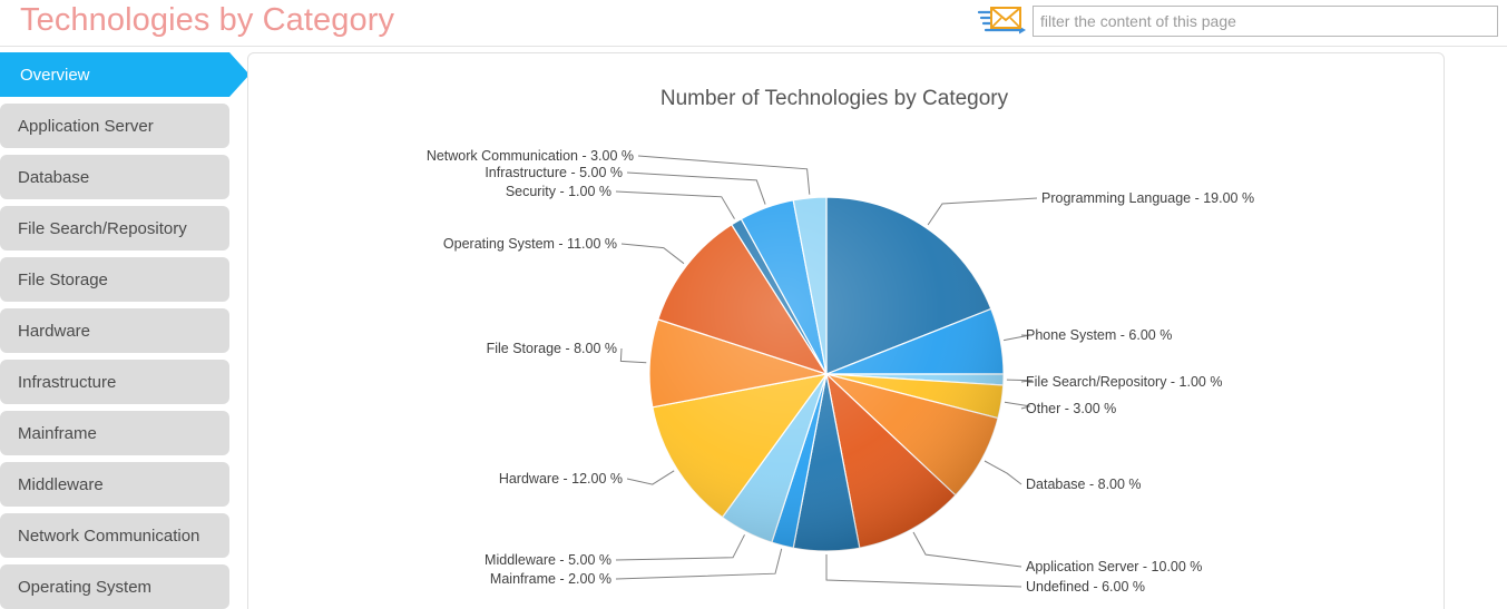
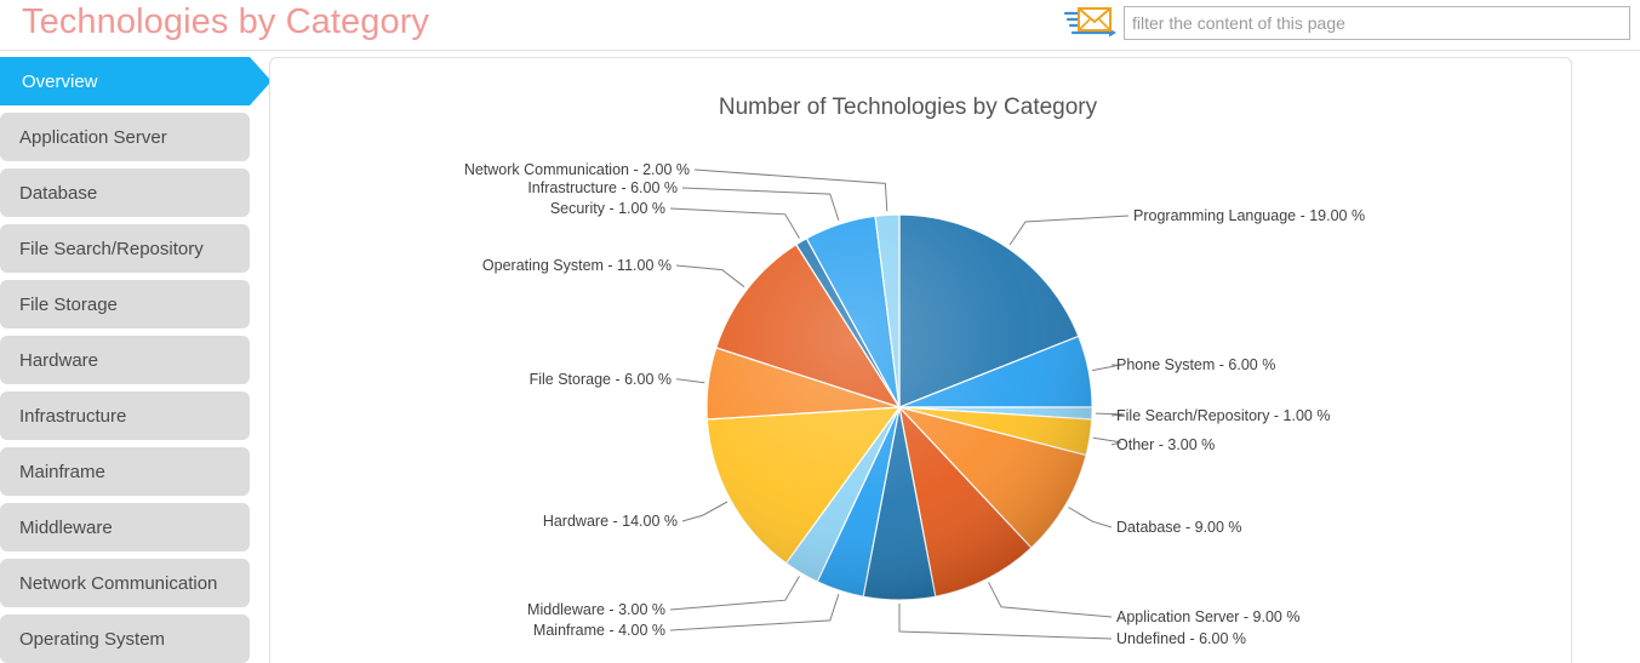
Database: 8.00 -> 9.00
Application Server: 10.00 -> 9.00
Mainframe: 2.00 -> 4.00
Middleware: 5.00 -> 3.00
Hardware: 12.00 -> 14.00
File Storage: 8.00 -> 6.00
Infrastructure: 5.00 -> 6.00
Network Communication: 3.00 -> 2.00
